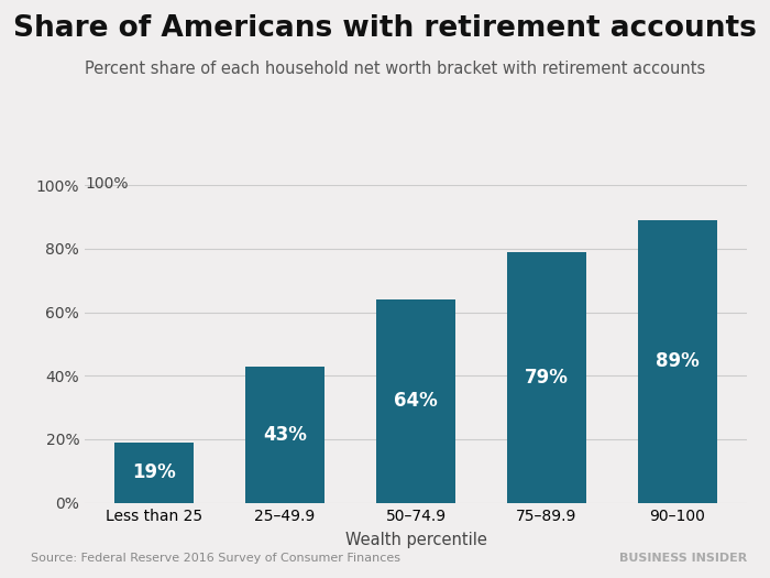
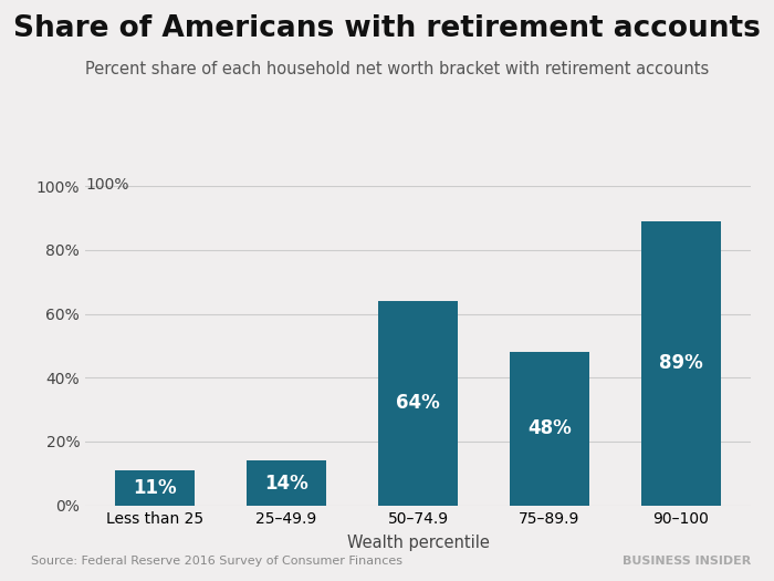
Less than 25: 19% -> 11%
25–49.9: 43% -> 14%
75–89.9: 79% -> 48%
